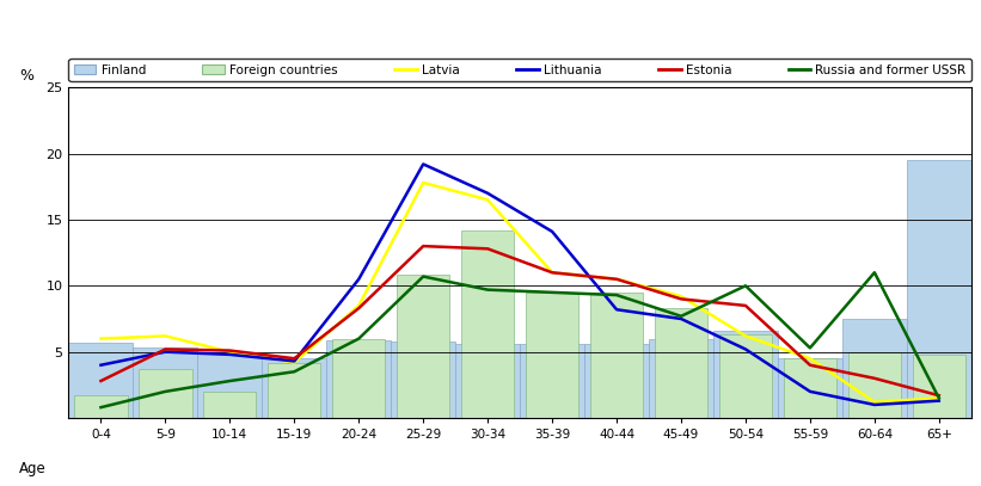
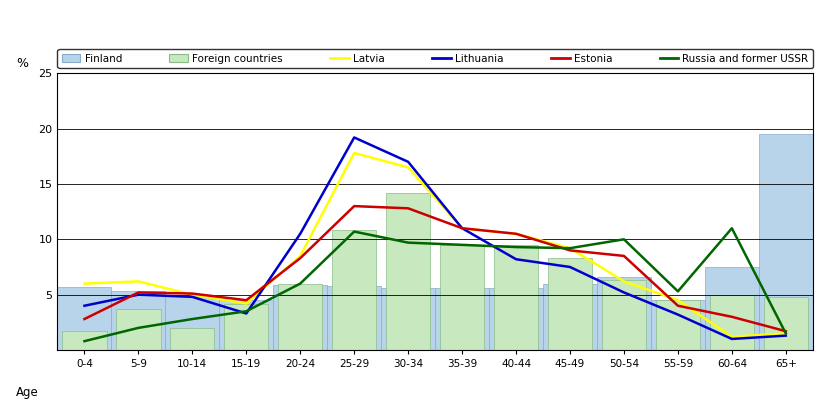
Lithuania/15-19: 4.3 -> 3.3
Lithuania/35-39: 14.1 -> 11.0
Russia and former USSR/45-49: 7.7 -> 9.2
Lithuania/55-59: 2.0 -> 3.2
